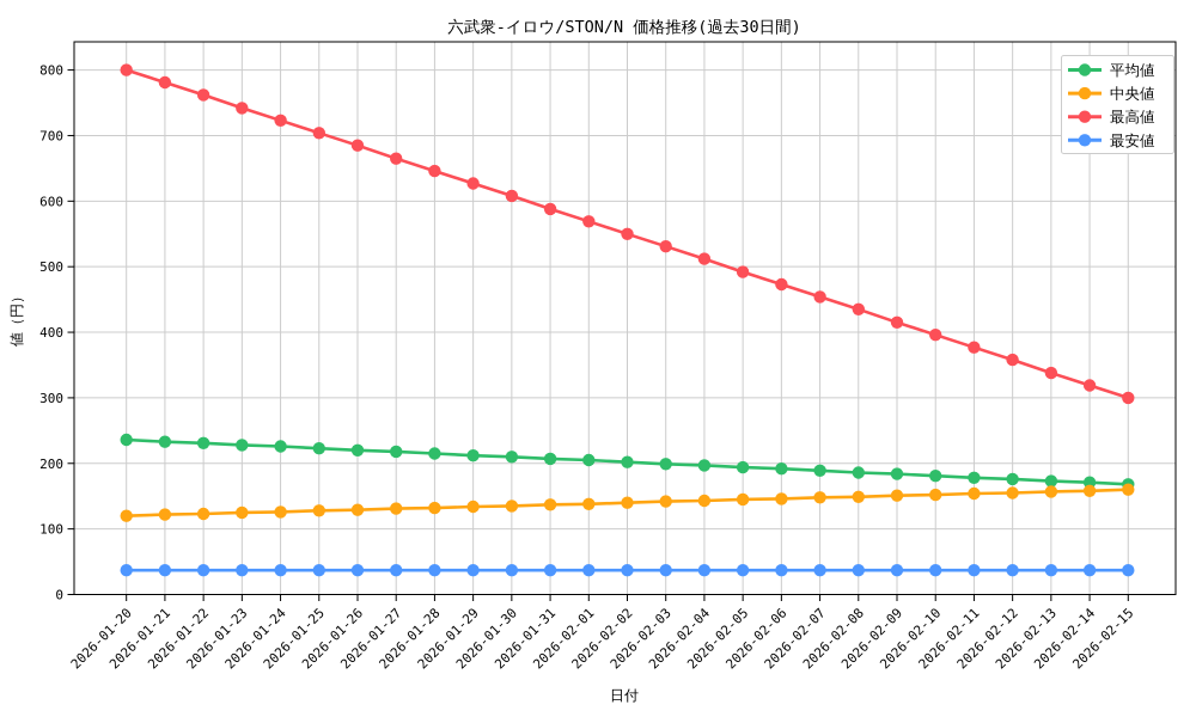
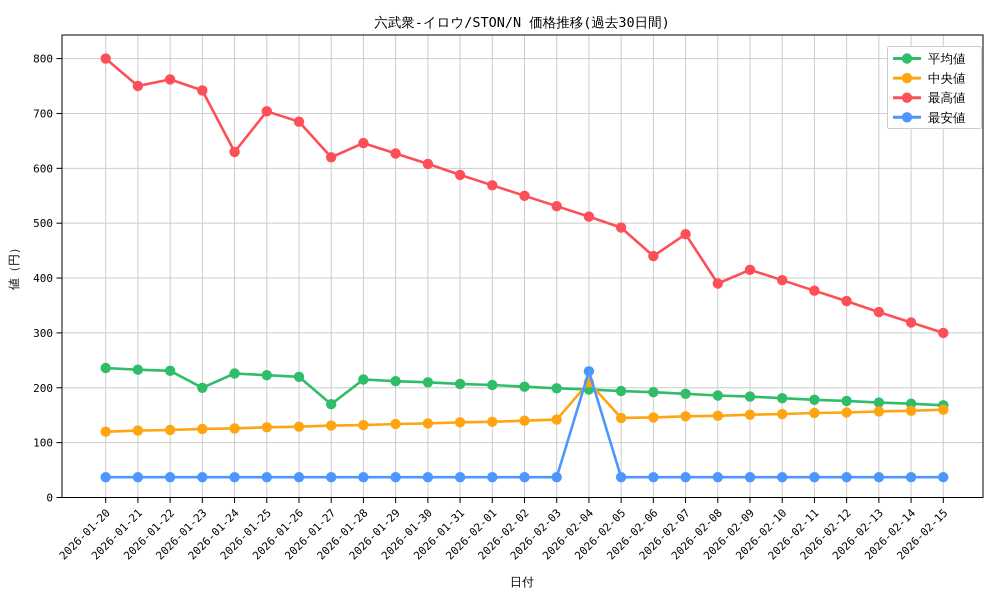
最高値/2026-01-21: 780 -> 750
平均値/2026-01-23: 230 -> 200
最高値/2026-01-24: 720 -> 630
平均値/2026-01-27: 220 -> 170
最高値/2026-01-27: 660 -> 620
中央値/2026-02-04: 140 -> 210
最安値/2026-02-04: 40 -> 230
最高値/2026-02-06: 470 -> 440
最高値/2026-02-07: 450 -> 480
最高値/2026-02-08: 440 -> 390
